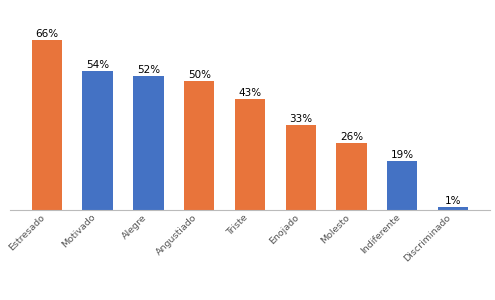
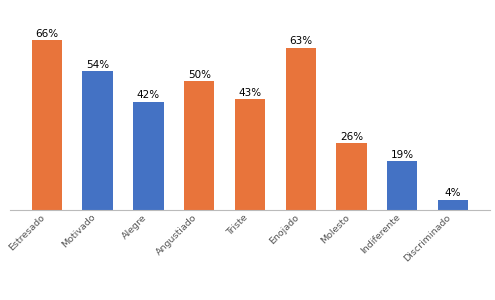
Alegre: 52% -> 42%
Enojado: 33% -> 63%
Discriminado: 1% -> 4%
